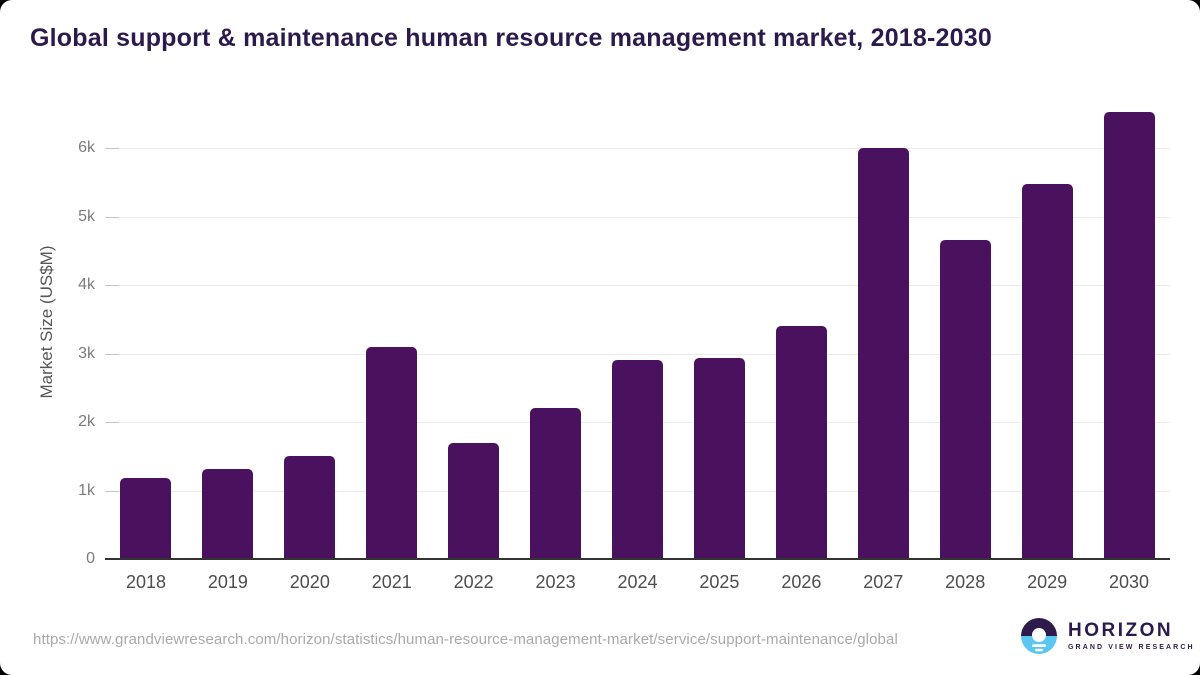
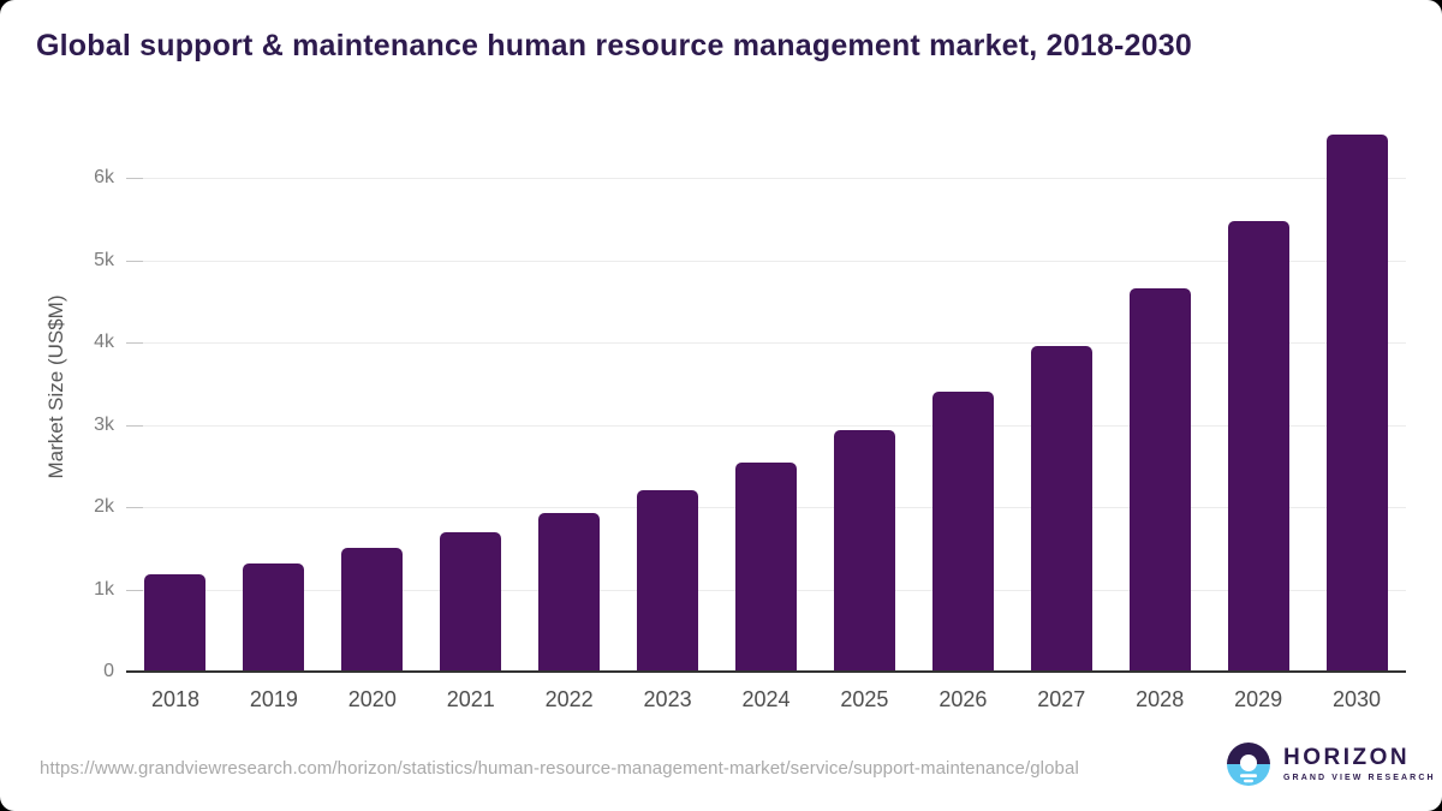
2021: 3.1k -> 1.7k
2022: 1.7k -> 1.9k
2024: 2.9k -> 2.5k
2027: 6.0k -> 4.0k
